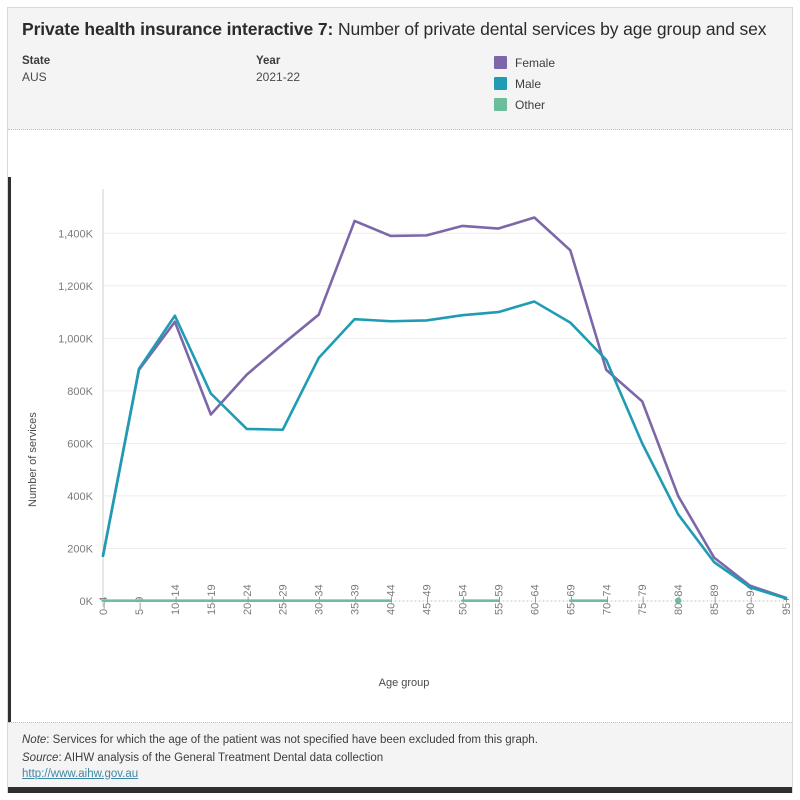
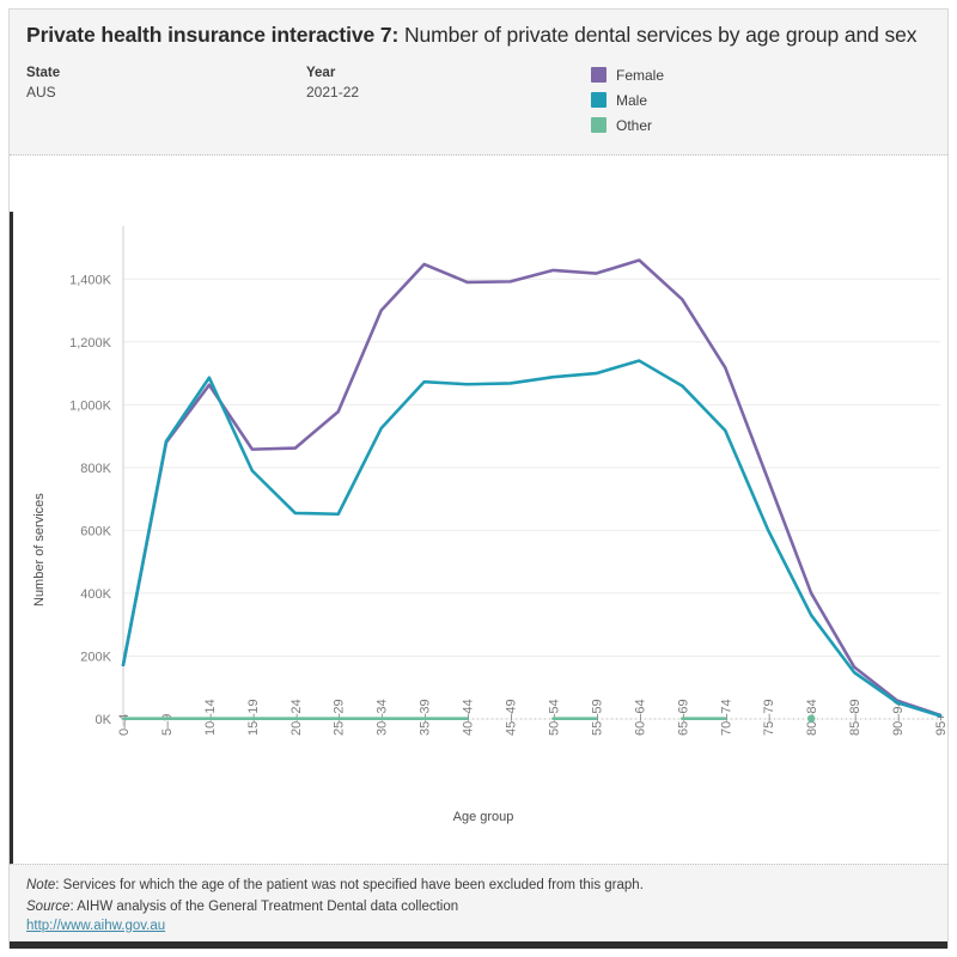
Female/15–19: 710K -> 860K
Female/30–34: 1090K -> 1300K
Female/70–74: 880K -> 1120K
